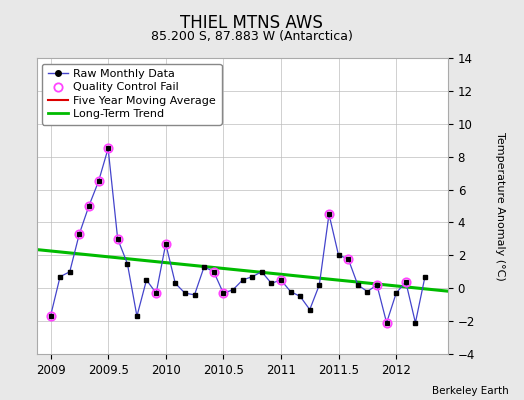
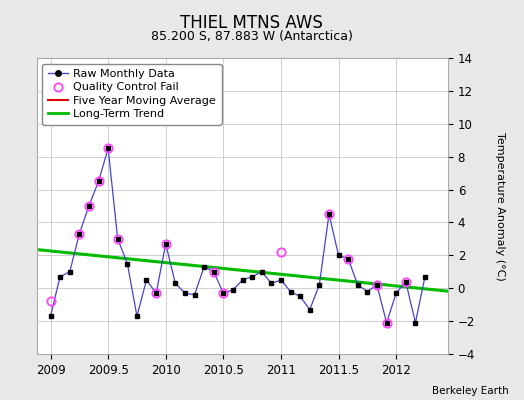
Quality Control Fail/2009: -1.7 -> -0.8
Quality Control Fail/2011: 0.5 -> 2.2
